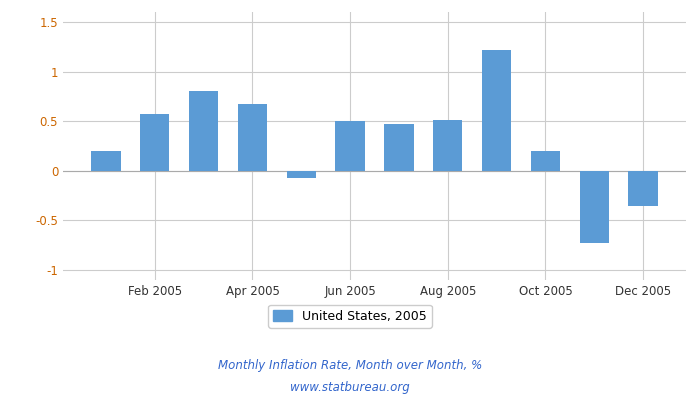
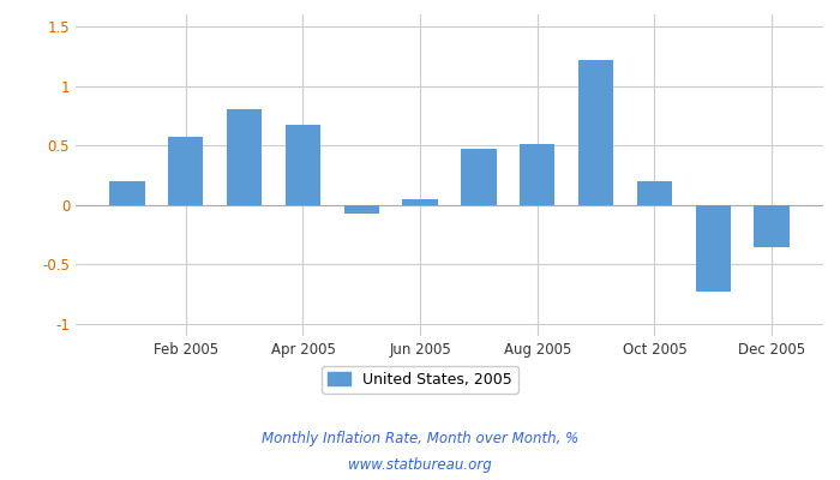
Jun 2005: 0.50 -> 0.05
